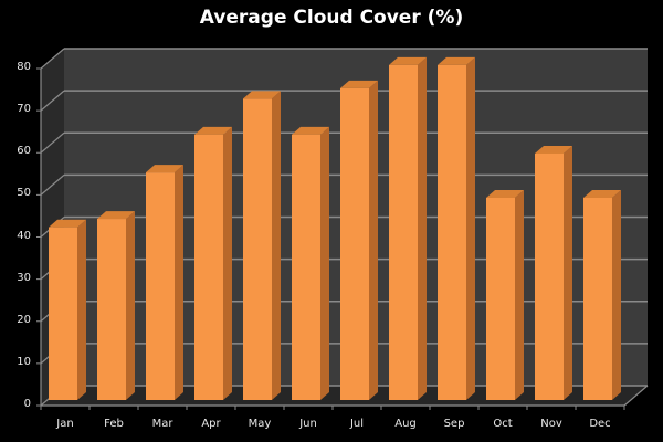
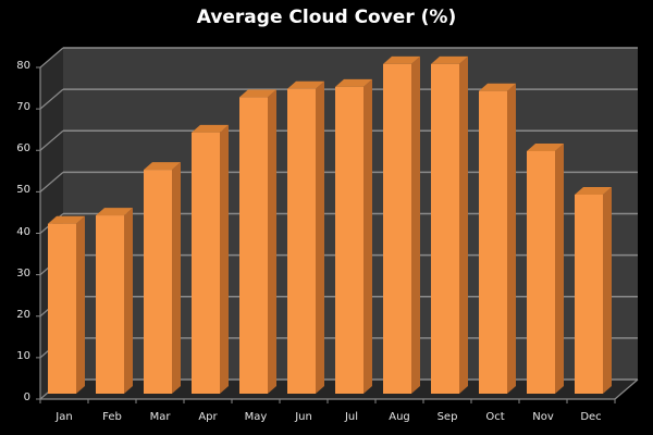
Jun: 63 -> 74
Oct: 48 -> 73
